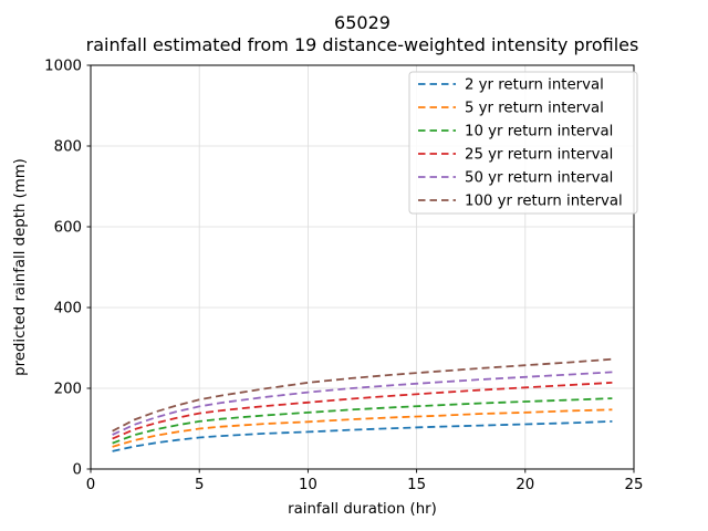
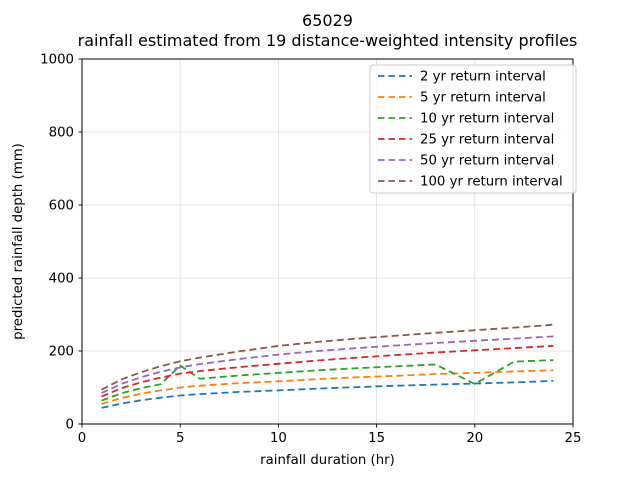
10 yr return interval/5: 120 -> 160
10 yr return interval/20: 170 -> 110
